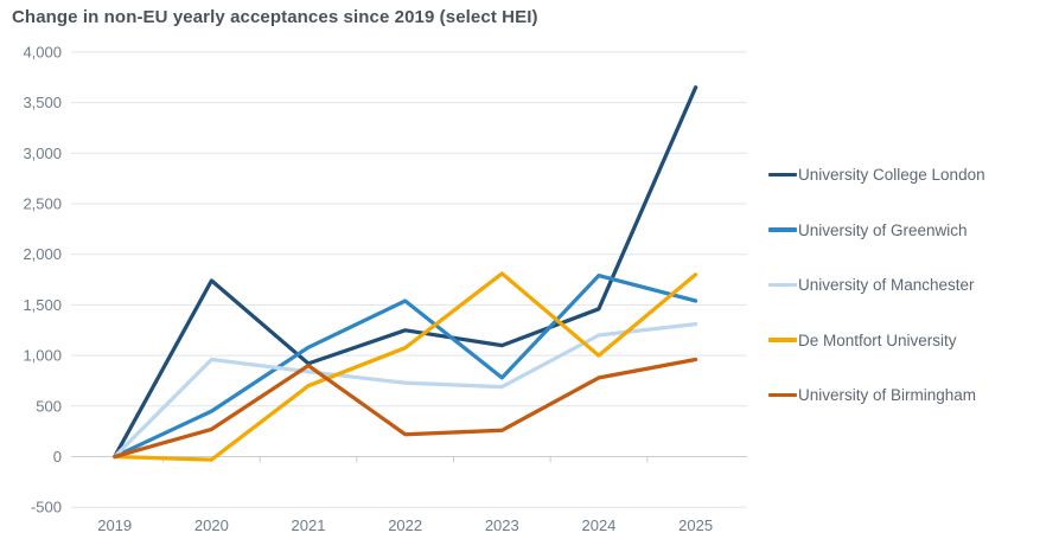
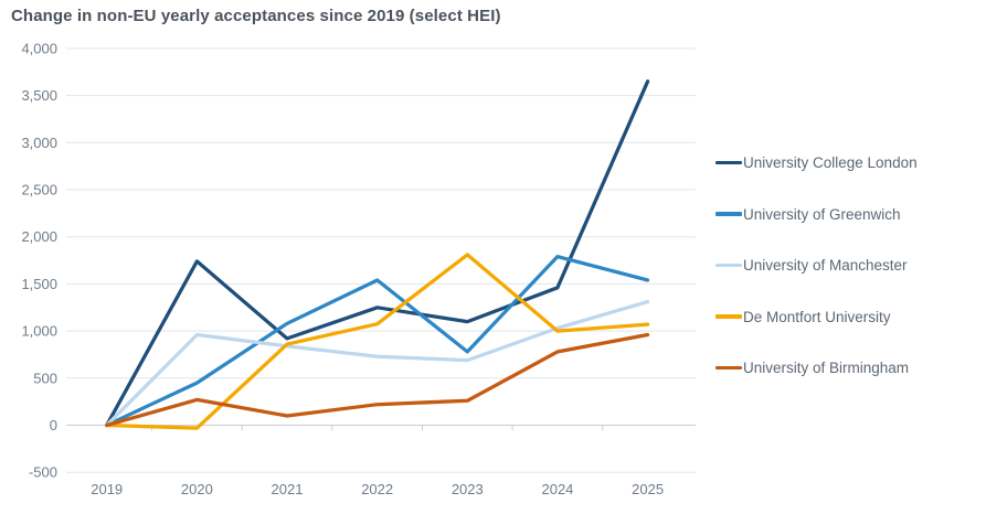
De Montfort University/2021: 700 -> 900
University of Birmingham/2021: 900 -> 100
University of Manchester/2024: 1200 -> 1000
De Montfort University/2025: 1800 -> 1100
